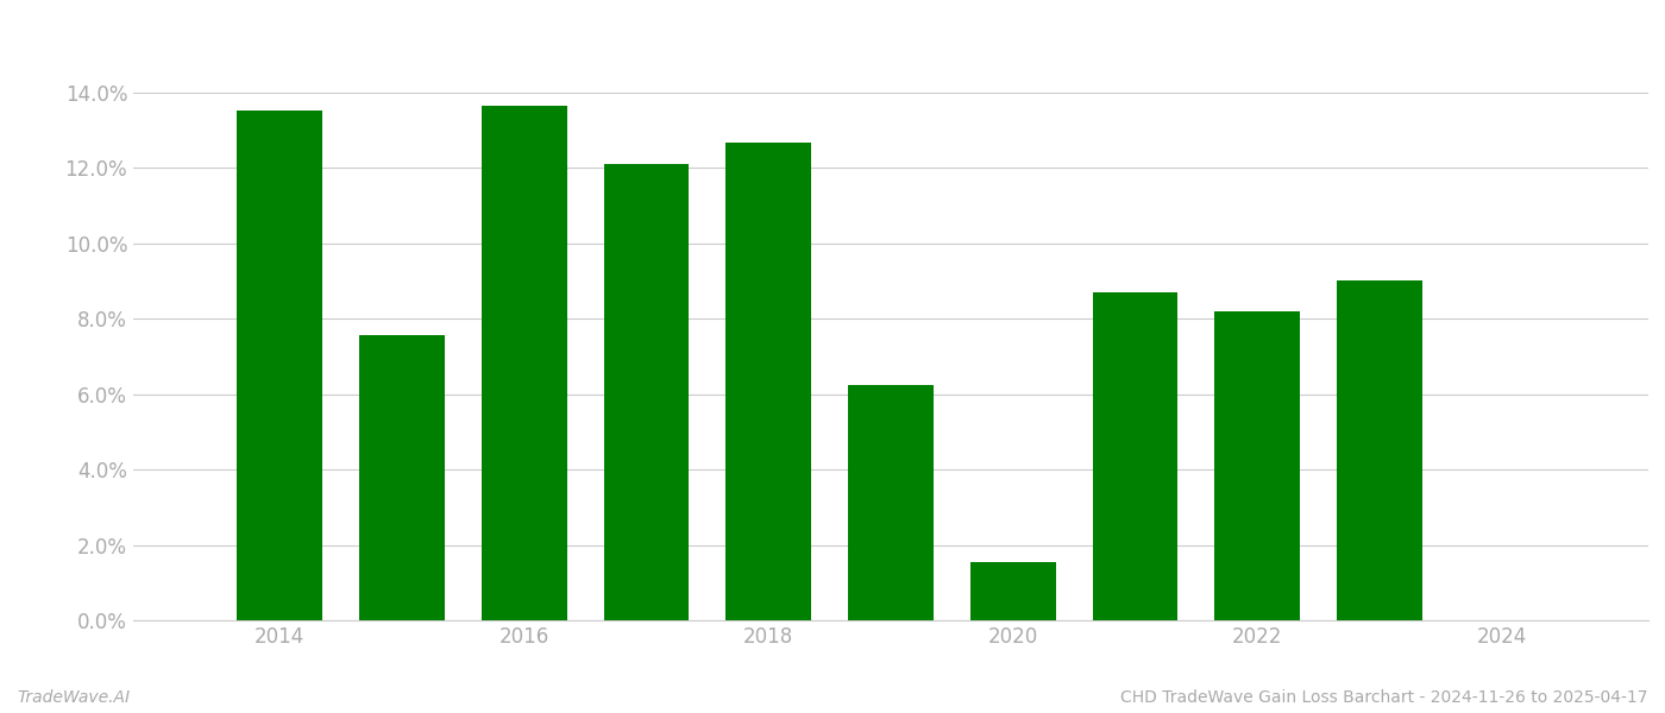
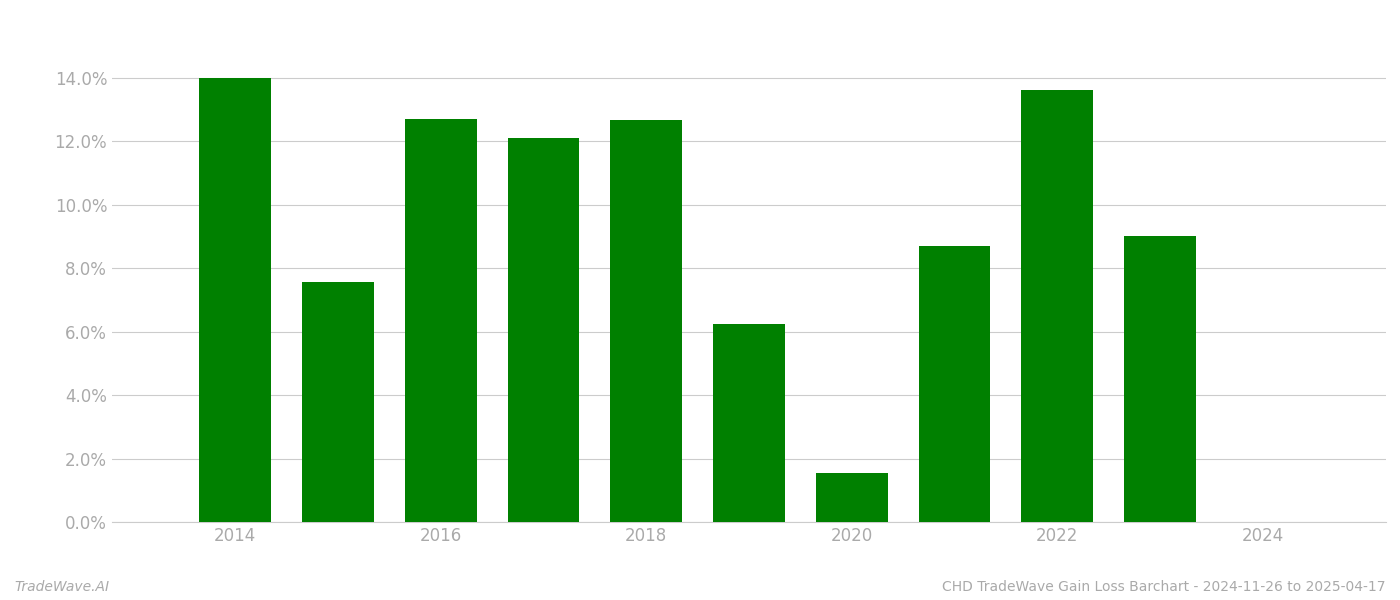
2014: 13.50% -> 14.00%
2016: 13.65% -> 12.70%
2022: 8.20% -> 13.60%
